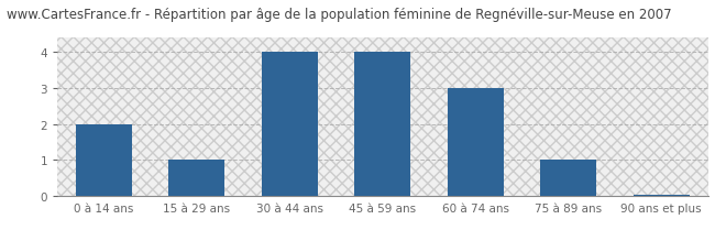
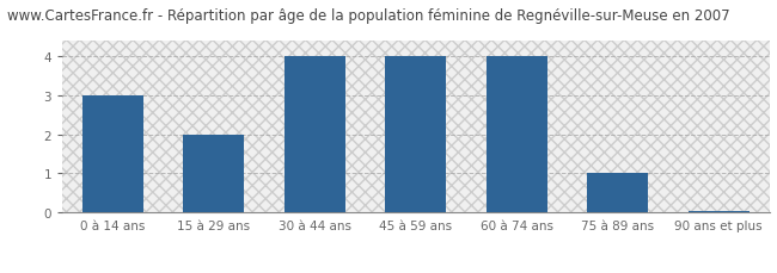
0 à 14 ans: 2.00 -> 3.00
15 à 29 ans: 1.00 -> 2.00
60 à 74 ans: 3.00 -> 4.00
